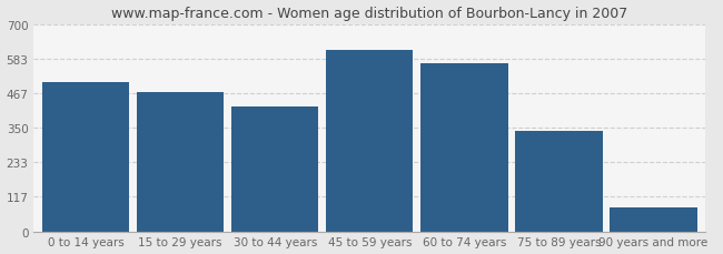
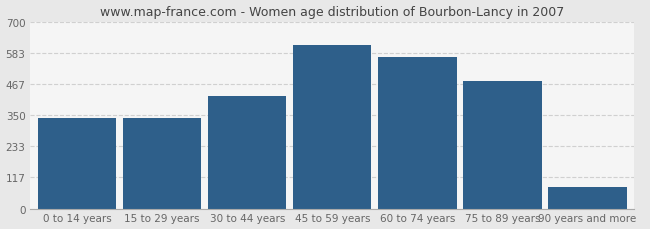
0 to 14 years: 505 -> 340
15 to 29 years: 470 -> 338
75 to 89 years: 340 -> 476
